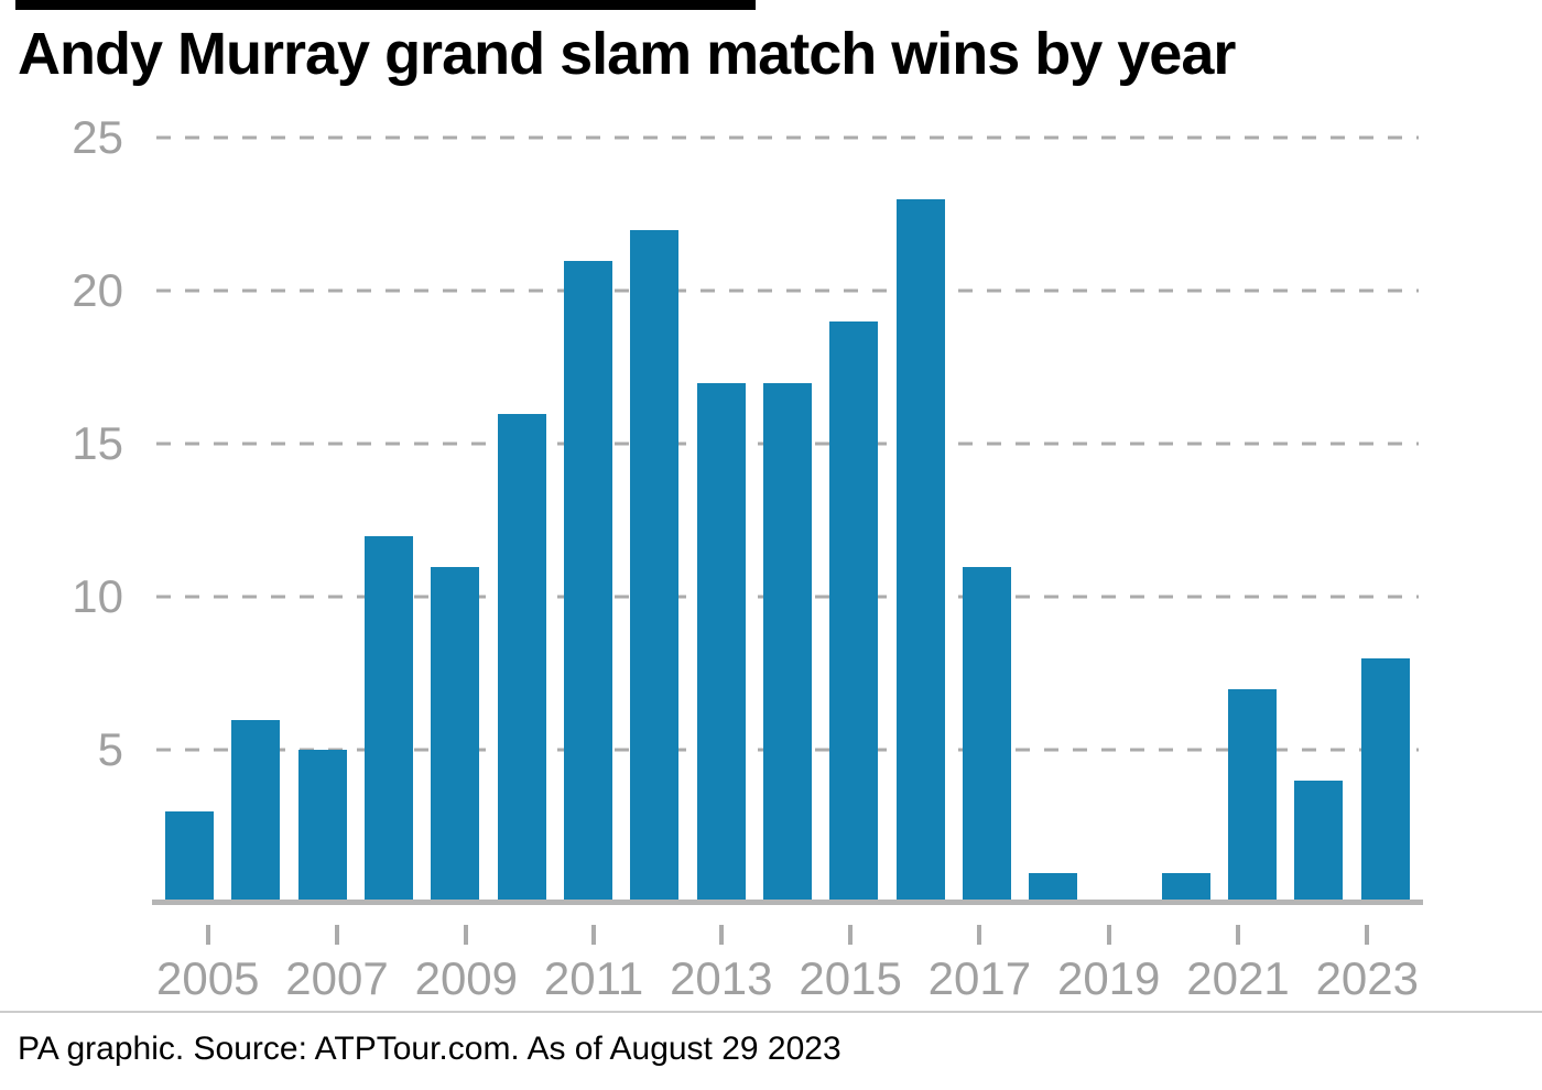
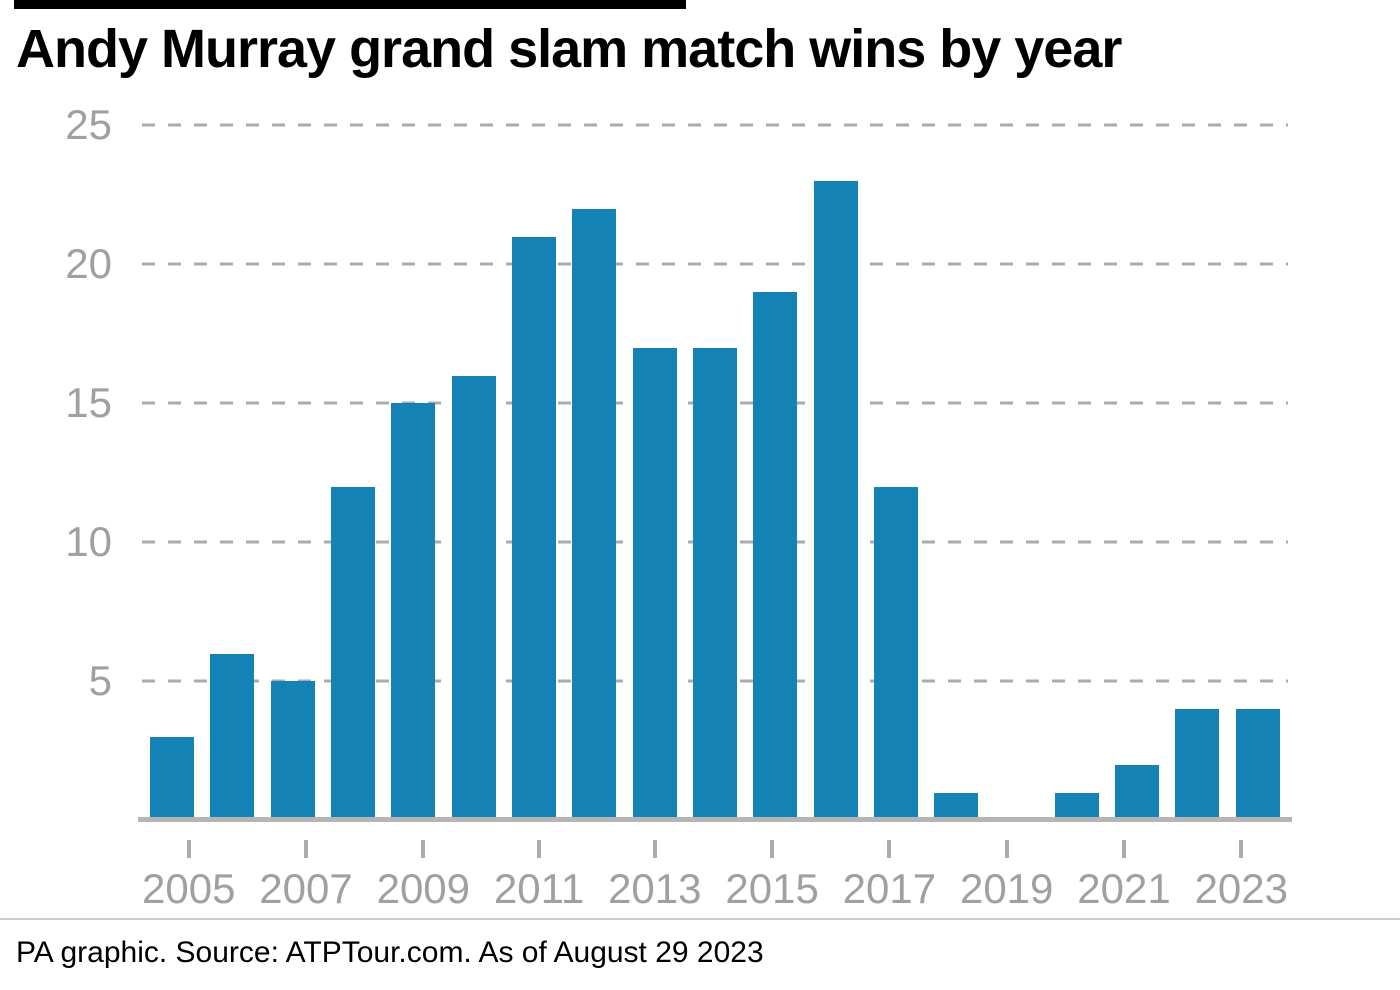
2009: 11 -> 15
2017: 11 -> 12
2021: 7 -> 2
2023: 8 -> 4
